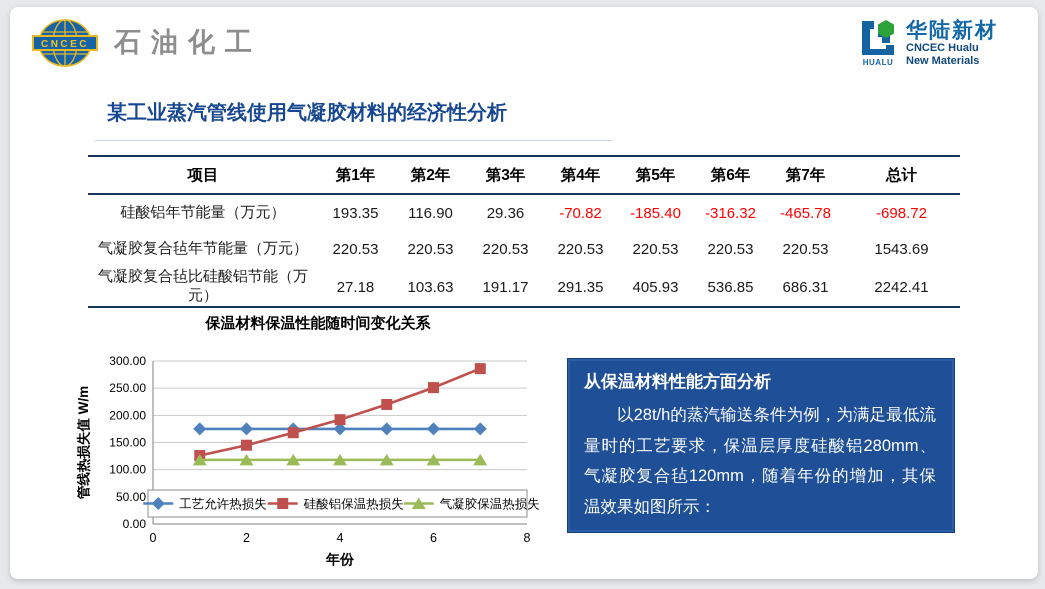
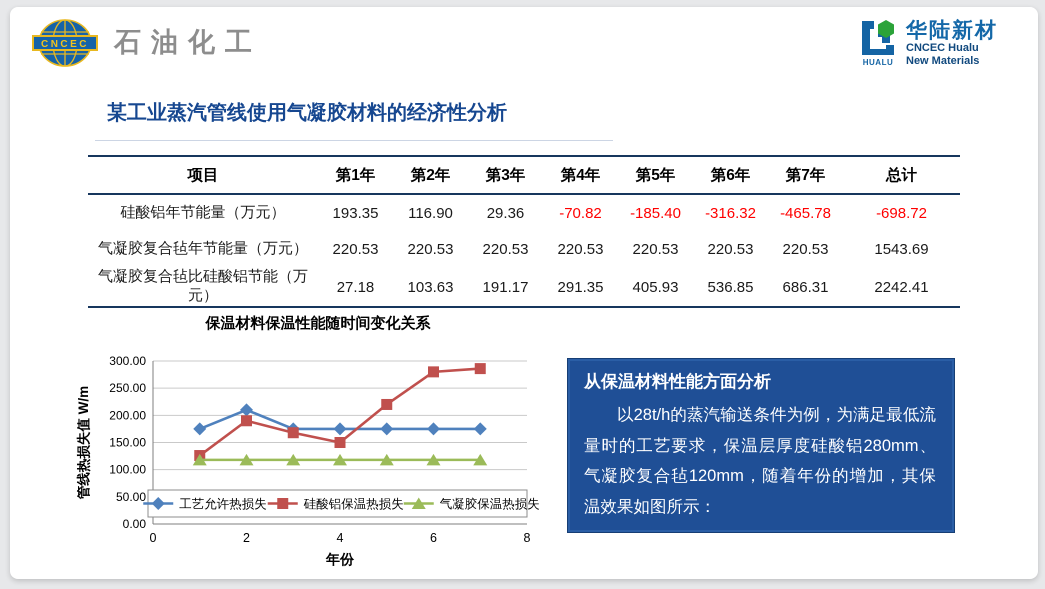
工艺允许热损失/2: 180 -> 210
硅酸铝保温热损失/2: 140 -> 190
硅酸铝保温热损失/4: 190 -> 150
硅酸铝保温热损失/6: 250 -> 280
